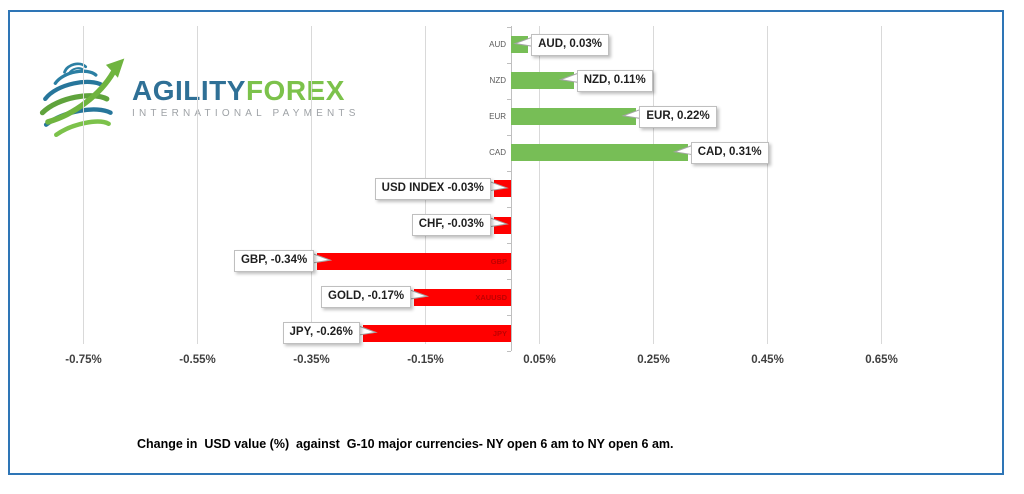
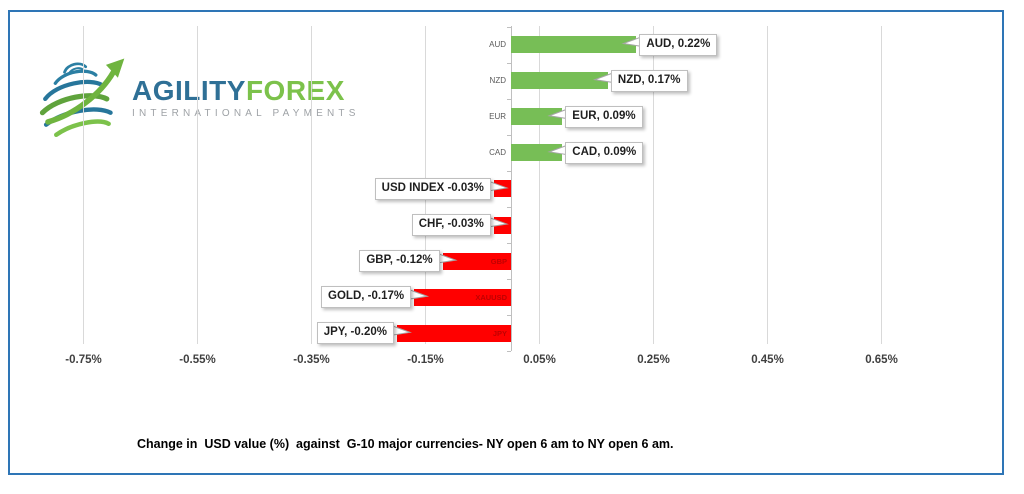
AUD: 0.03% -> 0.22%
NZD: 0.11% -> 0.17%
EUR: 0.22% -> 0.09%
CAD: 0.31% -> 0.09%
GBP: -0.34% -> -0.12%
JPY: -0.26% -> -0.20%
